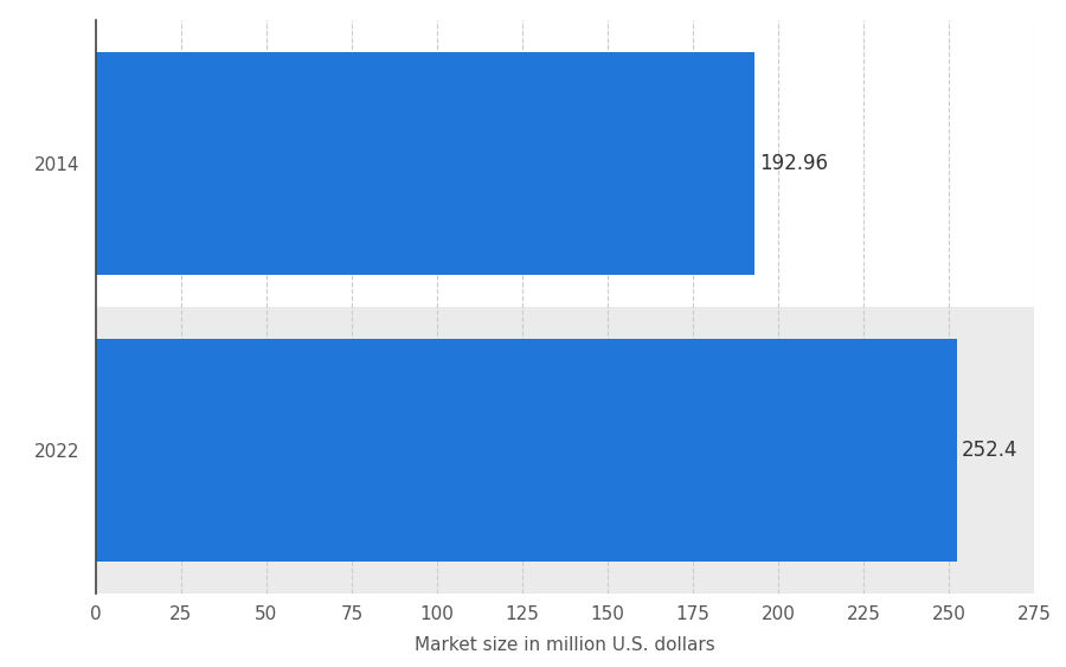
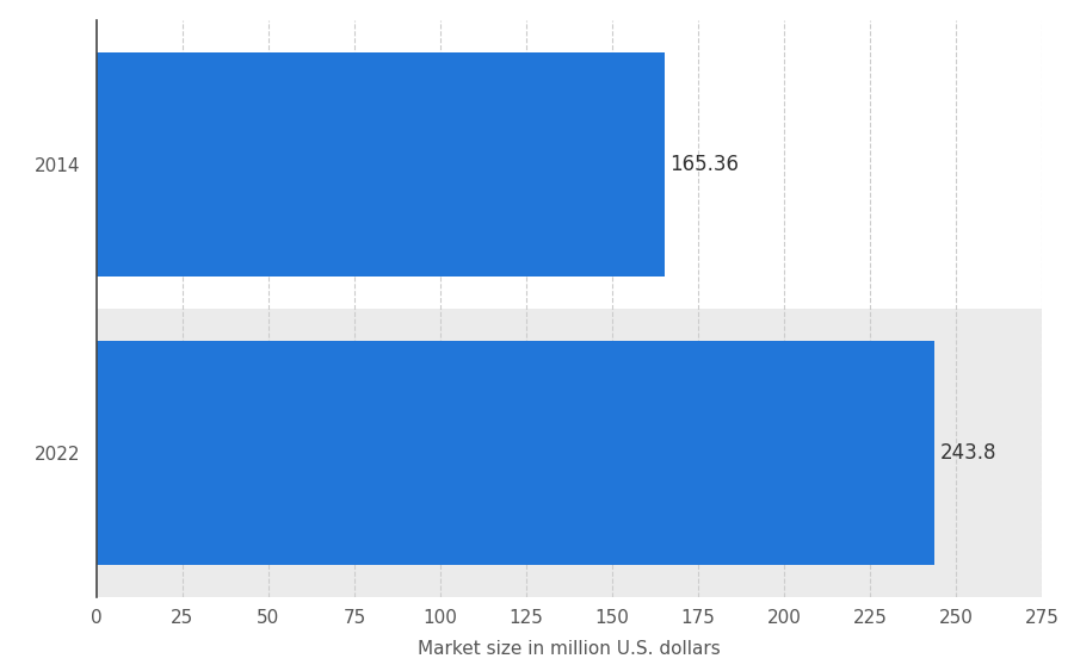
2014: 192.96 -> 165.36
2022: 252.4 -> 243.8
